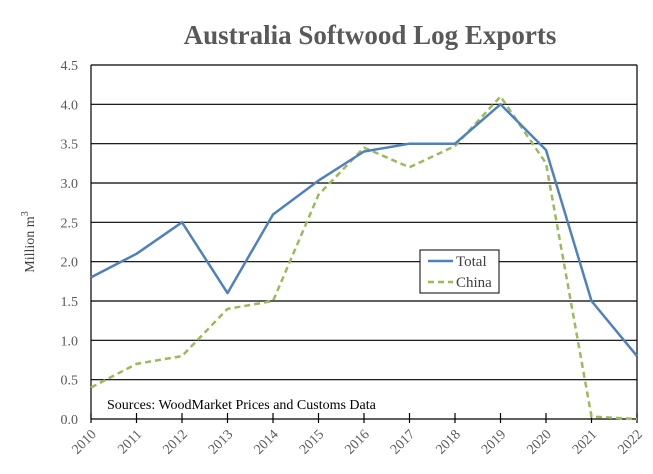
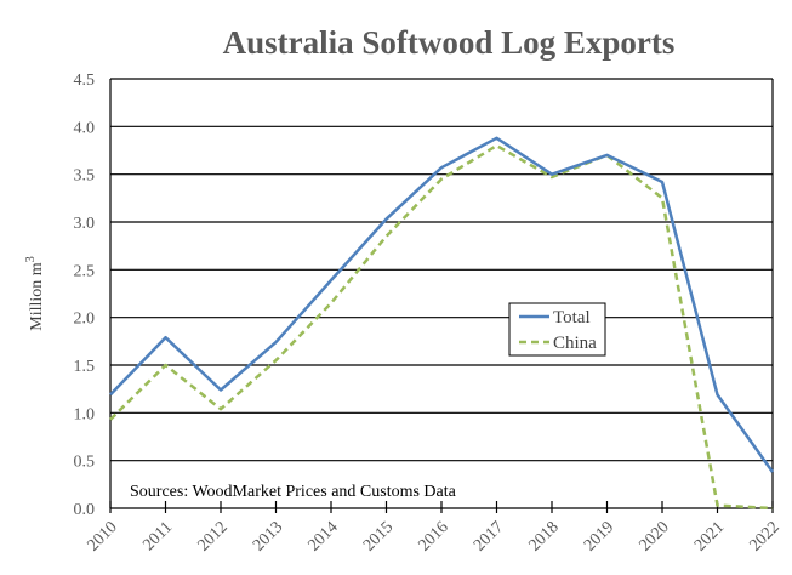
Total/2010: 1.8 -> 1.2
China/2010: 0.4 -> 0.9
Total/2011: 2.1 -> 1.8
China/2011: 0.7 -> 1.5
Total/2012: 2.5 -> 1.2
China/2012: 0.8 -> 1.0
Total/2013: 1.6 -> 1.7
China/2013: 1.4 -> 1.6
Total/2014: 2.6 -> 2.4
China/2014: 1.5 -> 2.1
Total/2016: 3.4 -> 3.6
Total/2017: 3.5 -> 3.9
China/2017: 3.2 -> 3.8
Total/2019: 4.0 -> 3.7
China/2019: 4.1 -> 3.7
Total/2021: 1.5 -> 1.2
Total/2022: 0.8 -> 0.4
